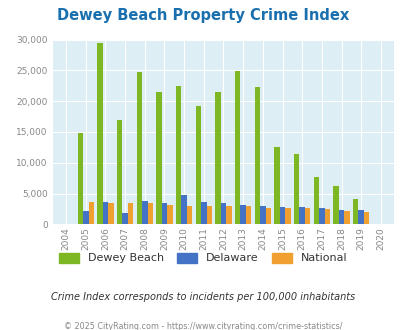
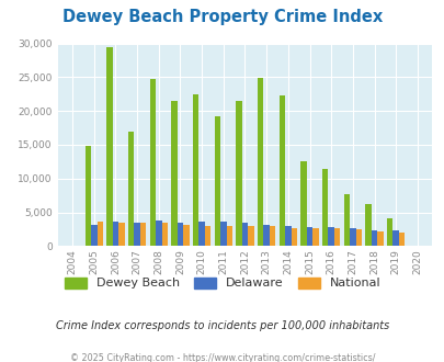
Delaware/2005: 2,200 -> 3,200
Delaware/2007: 1,800 -> 3,400
Delaware/2010: 4,800 -> 3,700
